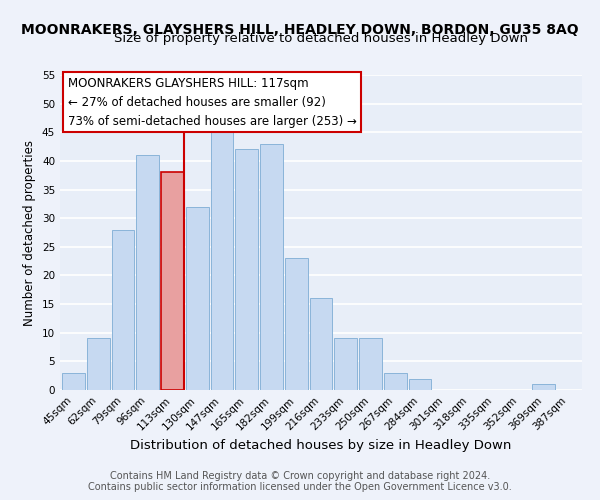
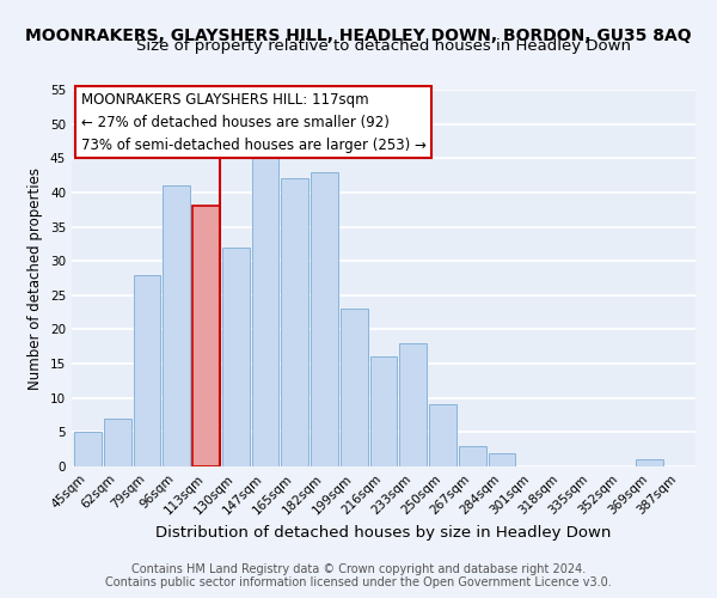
45sqm: 3 -> 5
62sqm: 9 -> 7
233sqm: 9 -> 18
